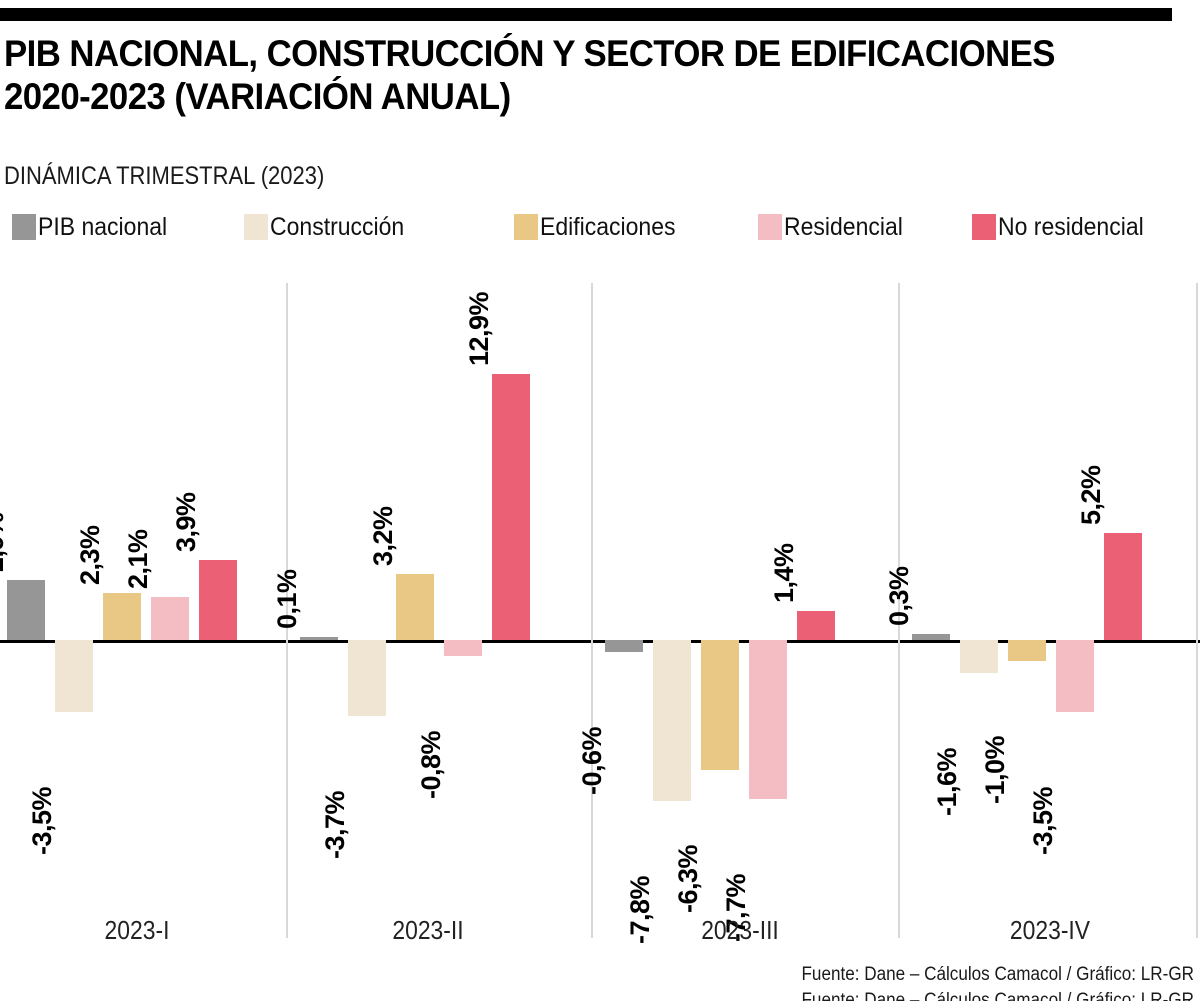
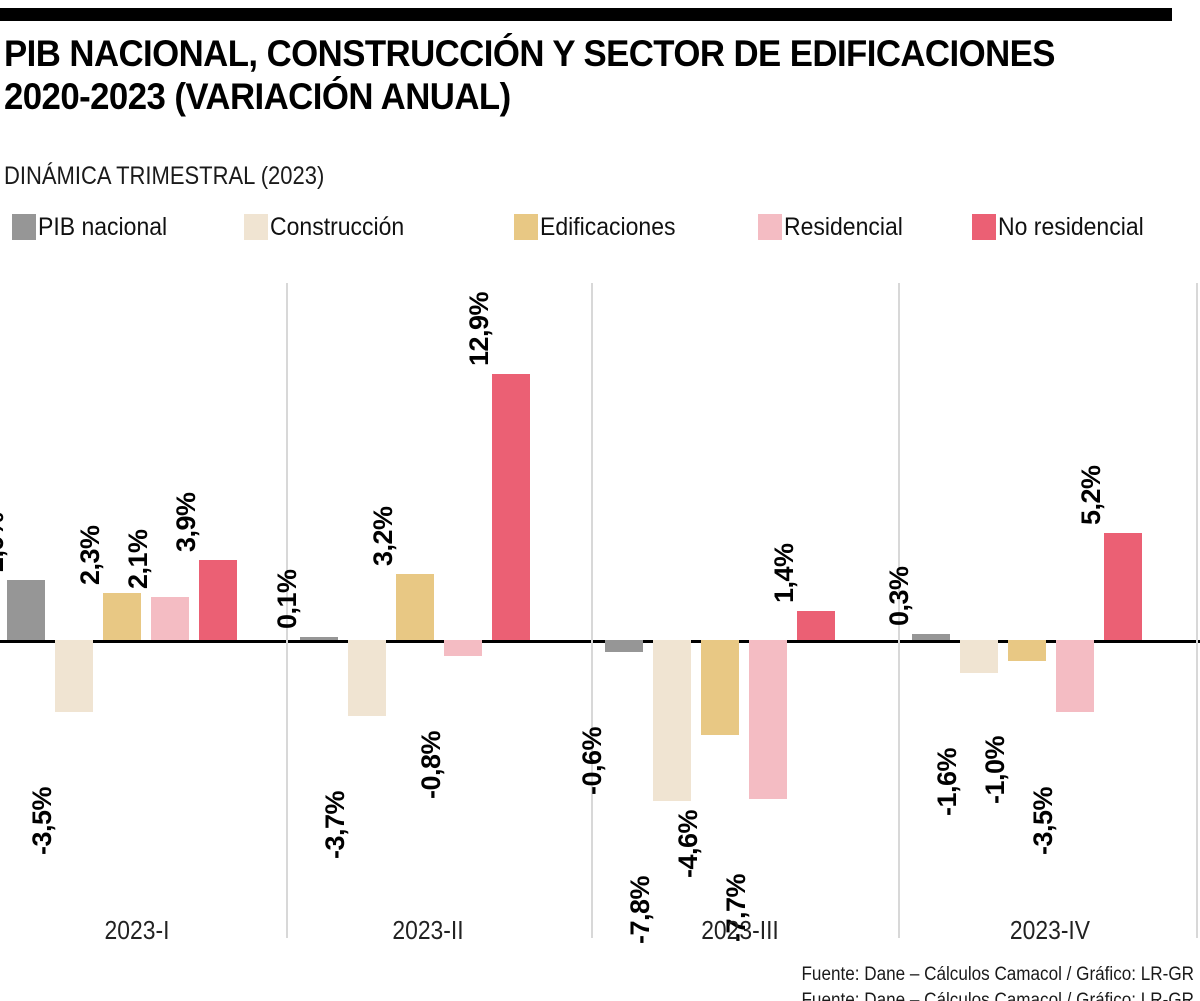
Edificaciones/2023-III: -6,3% -> -4,6%
